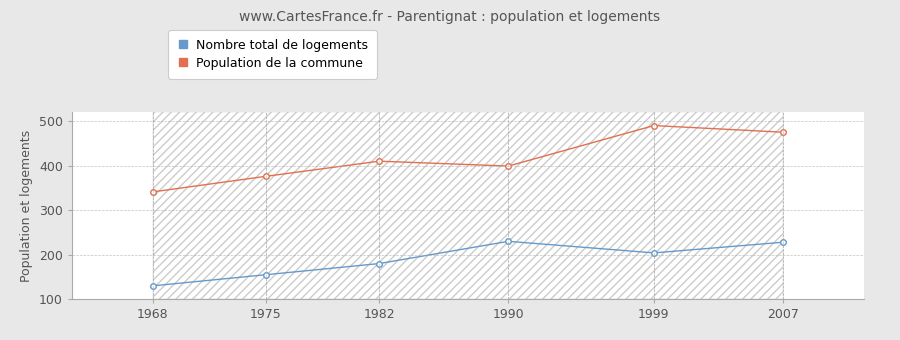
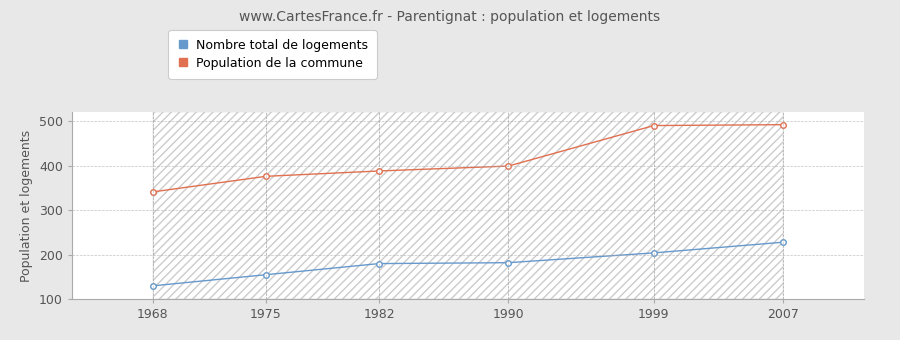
Population de la commune/1982: 410 -> 388
Nombre total de logements/1990: 230 -> 182
Population de la commune/2007: 475 -> 492
